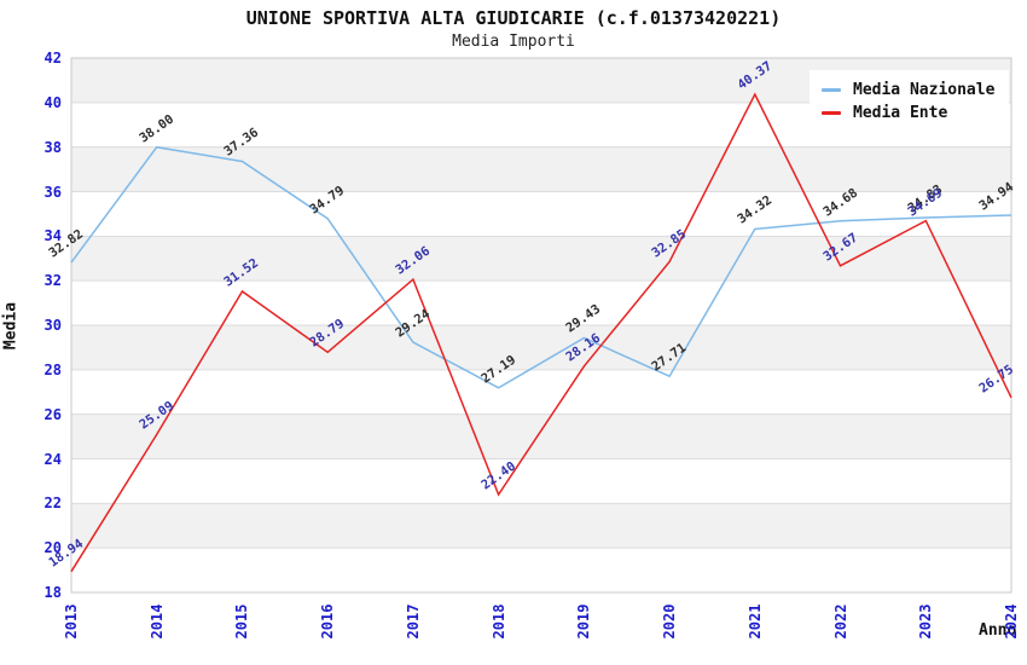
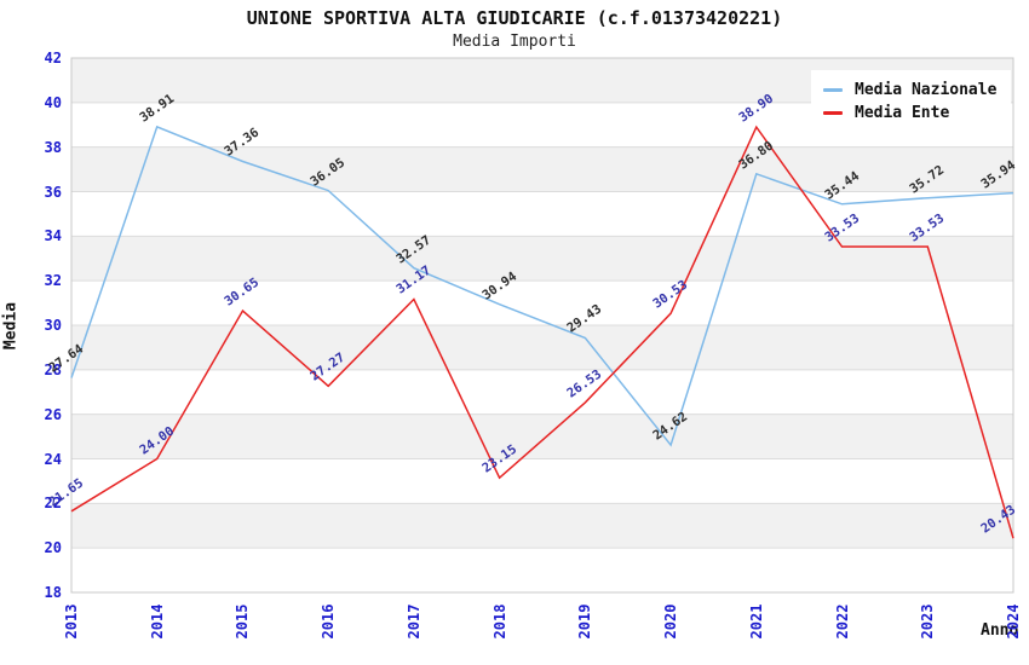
Media Nazionale/2013: 32.82 -> 27.64
Media Ente/2013: 18.94 -> 21.65
Media Nazionale/2014: 38.00 -> 38.91
Media Ente/2014: 25.09 -> 24.00
Media Ente/2015: 31.52 -> 30.65
Media Nazionale/2016: 34.79 -> 36.05
Media Ente/2016: 28.79 -> 27.27
Media Nazionale/2017: 29.24 -> 32.57
Media Ente/2017: 32.06 -> 31.17
Media Nazionale/2018: 27.19 -> 30.94
Media Ente/2018: 22.40 -> 23.15
Media Ente/2019: 28.16 -> 26.53
Media Nazionale/2020: 27.71 -> 24.62
Media Ente/2020: 32.85 -> 30.53
Media Nazionale/2021: 34.32 -> 36.80
Media Ente/2021: 40.37 -> 38.90
Media Nazionale/2022: 34.68 -> 35.44
Media Ente/2022: 32.67 -> 33.53
Media Nazionale/2023: 34.83 -> 35.72
Media Ente/2023: 34.69 -> 33.53
Media Nazionale/2024: 34.94 -> 35.94
Media Ente/2024: 26.75 -> 20.43
